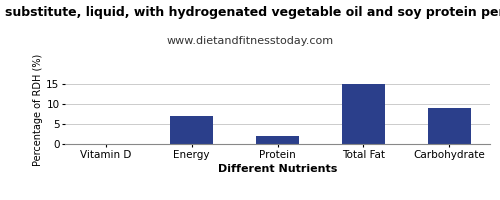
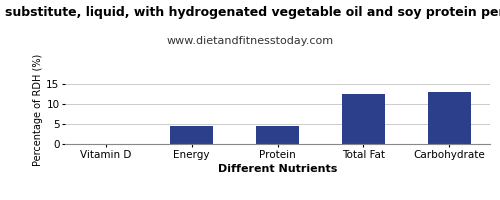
Energy: 7.1 -> 4.5
Protein: 2.1 -> 4.5
Total Fat: 15.0 -> 12.5
Carbohydrate: 9.0 -> 13.0
